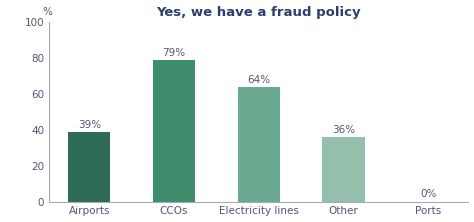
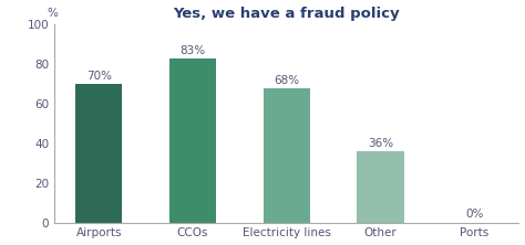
Airports: 39% -> 70%
CCOs: 79% -> 83%
Electricity lines: 64% -> 68%
